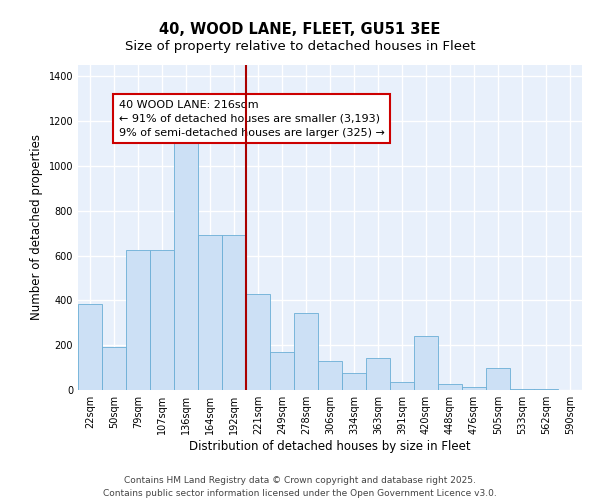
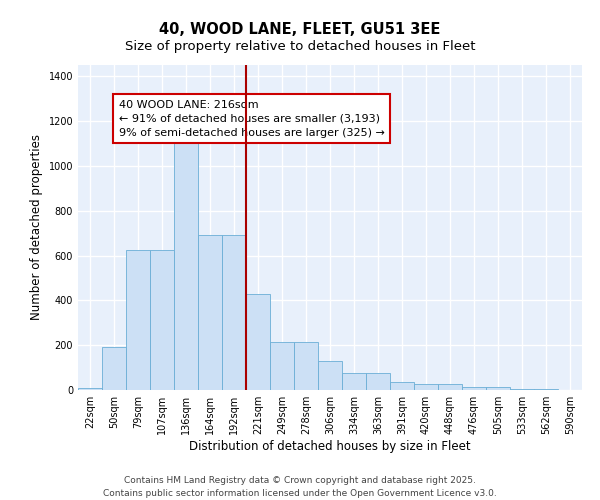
22sqm: 385 -> 10
249sqm: 170 -> 215
278sqm: 345 -> 215
363sqm: 145 -> 75
420sqm: 240 -> 28
505sqm: 100 -> 12
